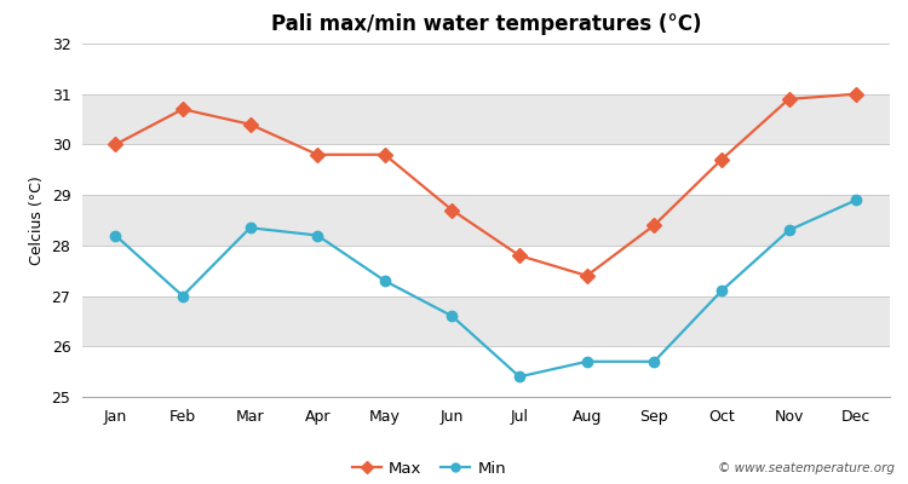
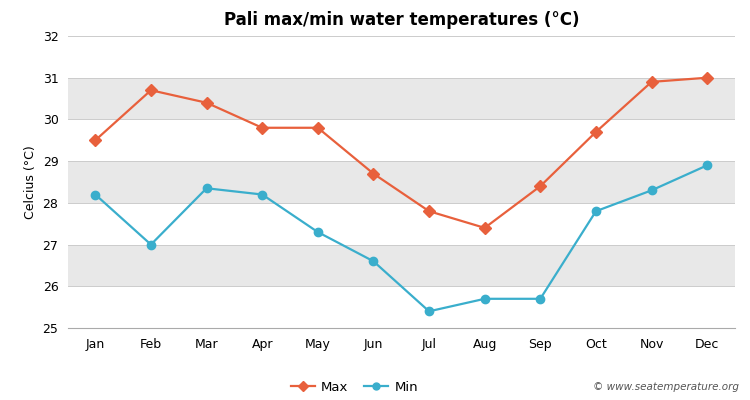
Max/Jan: 30.0 -> 29.5
Min/Oct: 27.10 -> 27.80
